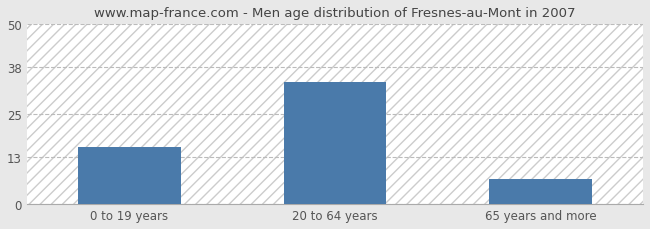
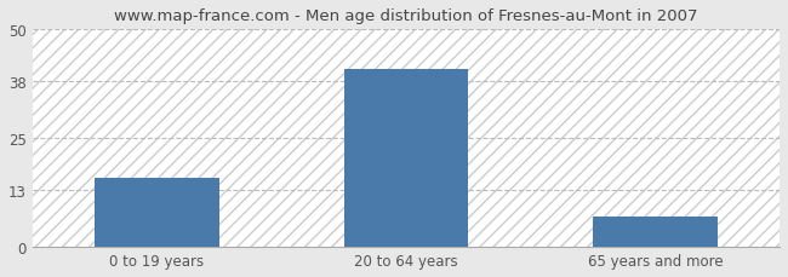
20 to 64 years: 34 -> 41
